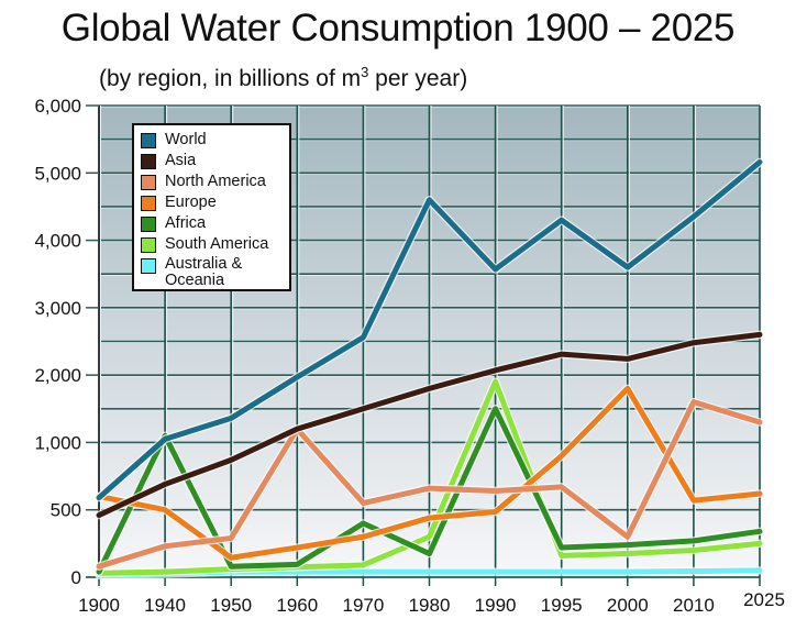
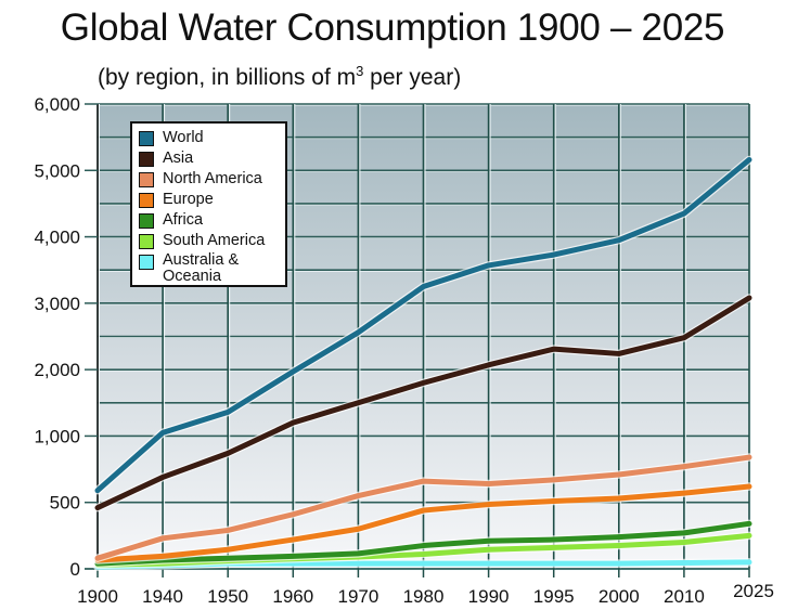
Europe/1900: 600 -> 100
Europe/1940: 500 -> 100
Africa/1940: 1100 -> 100
North America/1960: 1200 -> 400
Africa/1970: 400 -> 100
World/1980: 4600 -> 3200
South America/1980: 300 -> 100
Africa/1990: 1500 -> 200
South America/1990: 1900 -> 100
World/1995: 4300 -> 3700
Europe/1995: 900 -> 500
World/2000: 3600 -> 4000
North America/2000: 300 -> 700
Europe/2000: 1800 -> 500
North America/2010: 1600 -> 800
Asia/2025: 2600 -> 3100
North America/2025: 1300 -> 800
